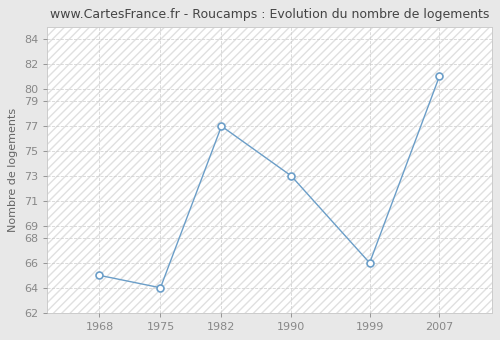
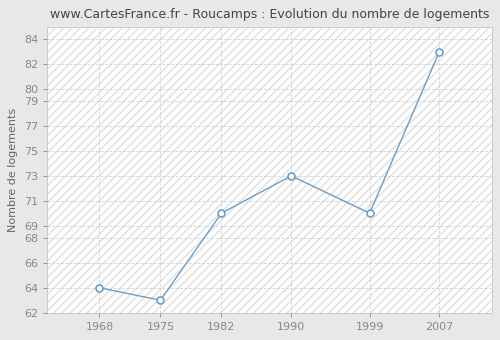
1968: 65 -> 64
1975: 64 -> 63
1982: 77 -> 70
1999: 66 -> 70
2007: 81 -> 83
